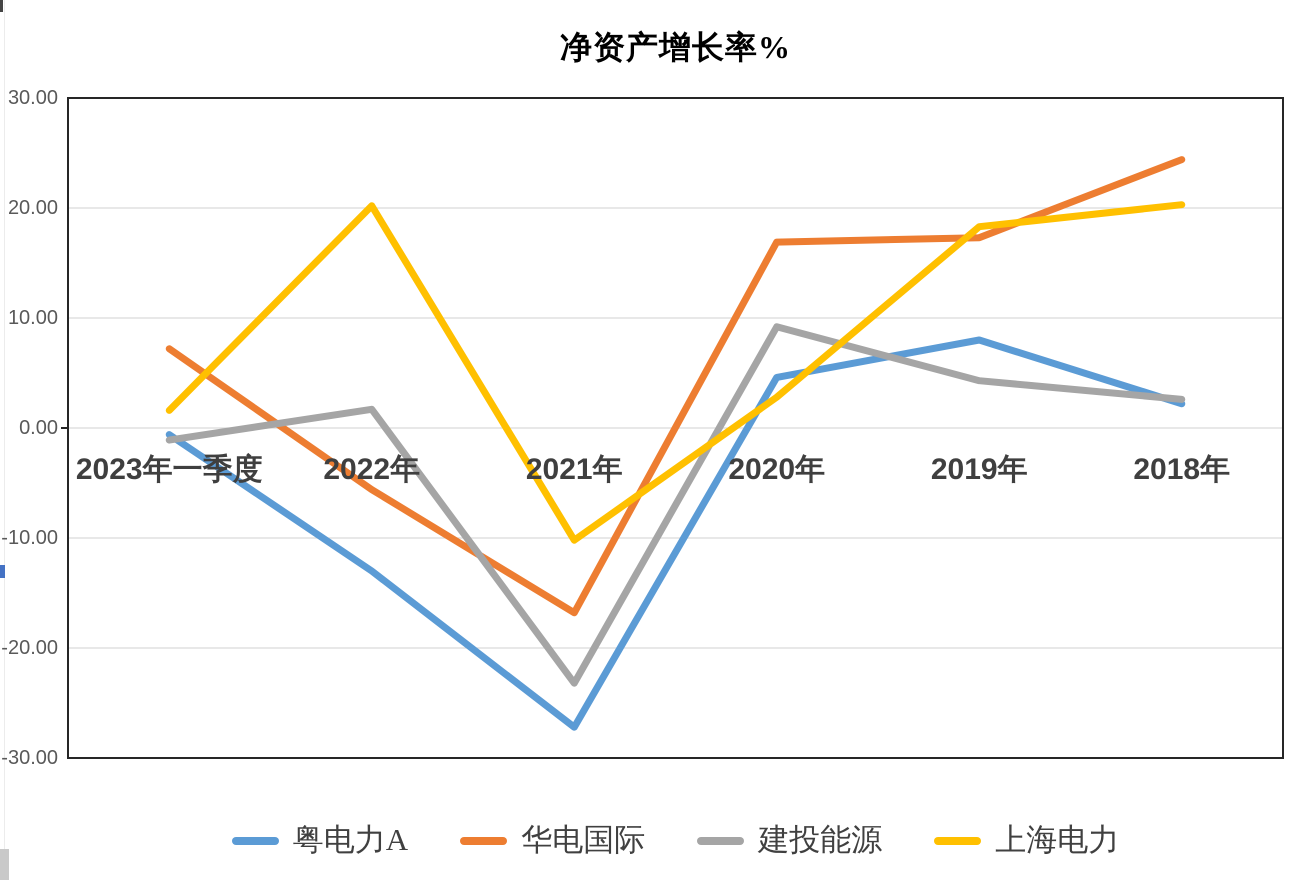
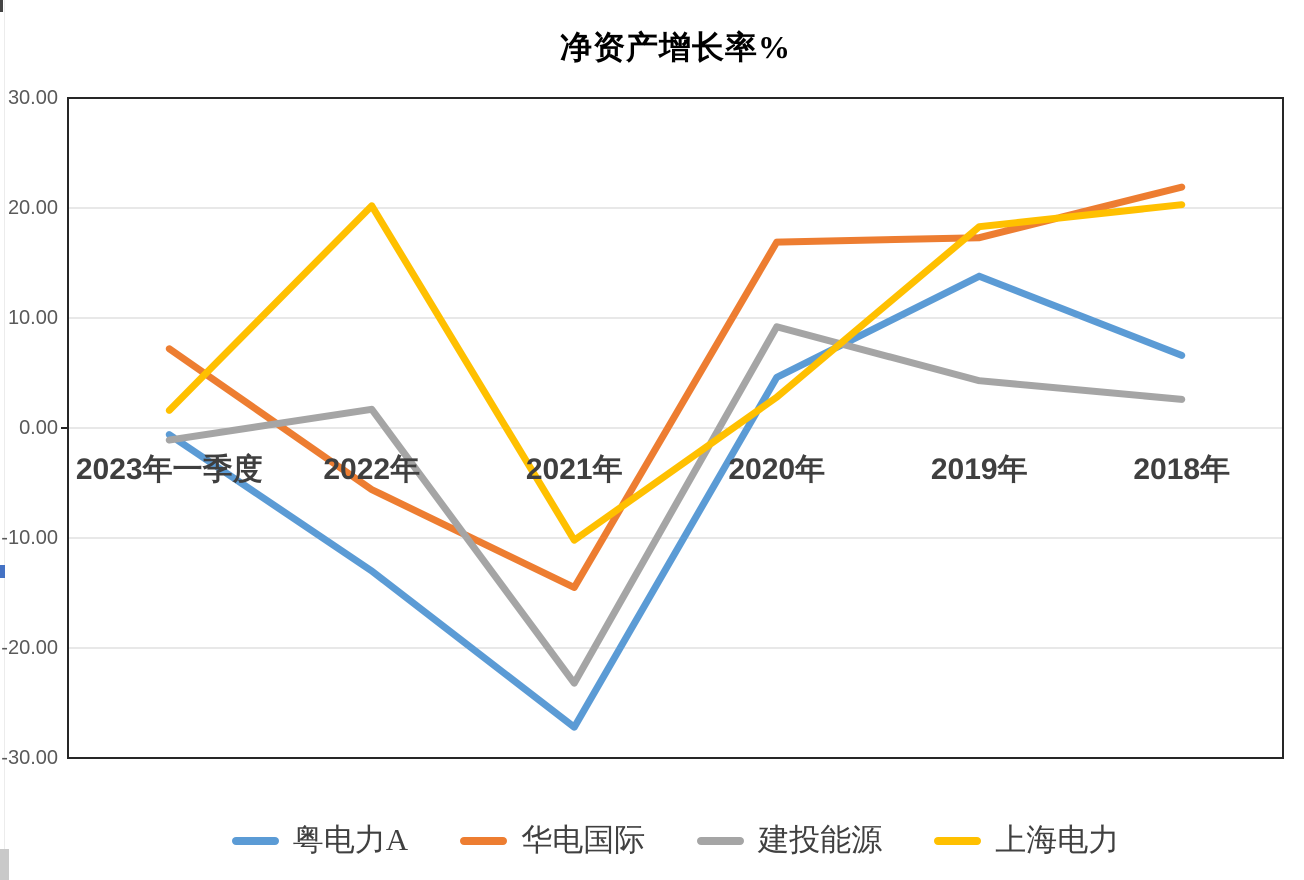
华电国际/2021年: -16.8 -> -14.5
粤电力A/2019年: 8.0 -> 13.8
粤电力A/2018年: 2.2 -> 6.6
华电国际/2018年: 24.4 -> 21.9
